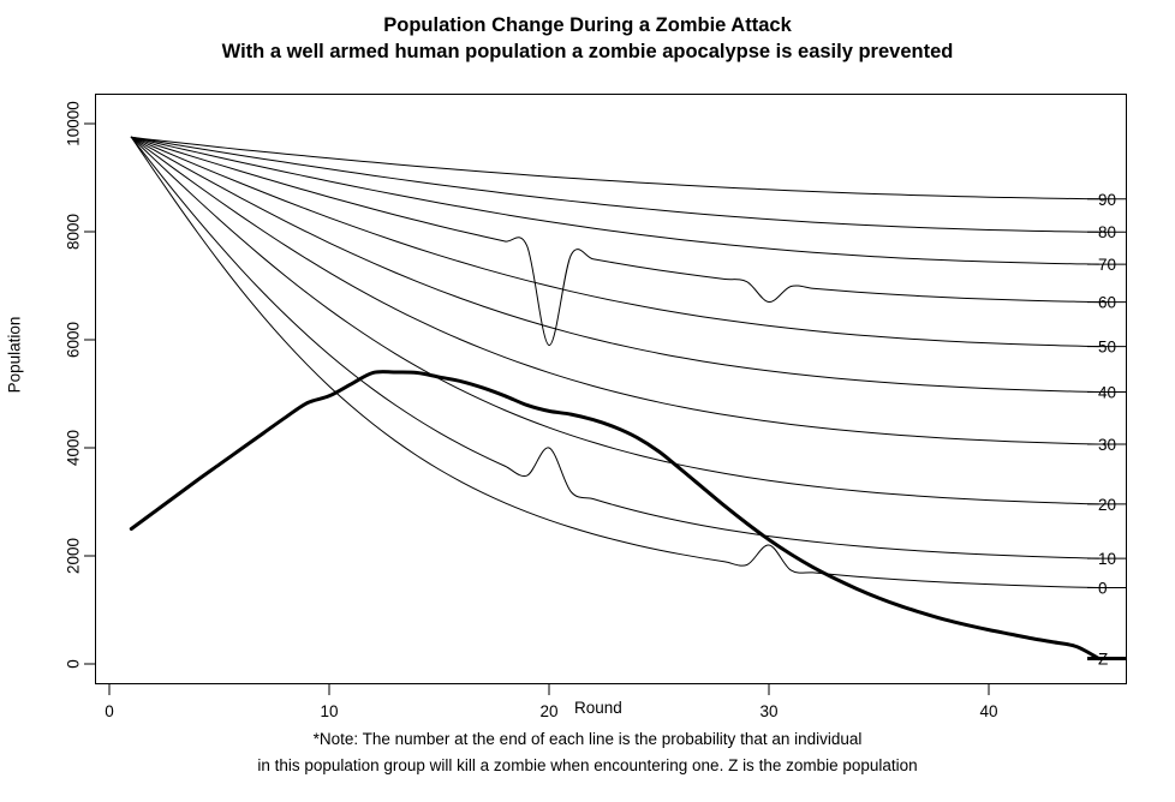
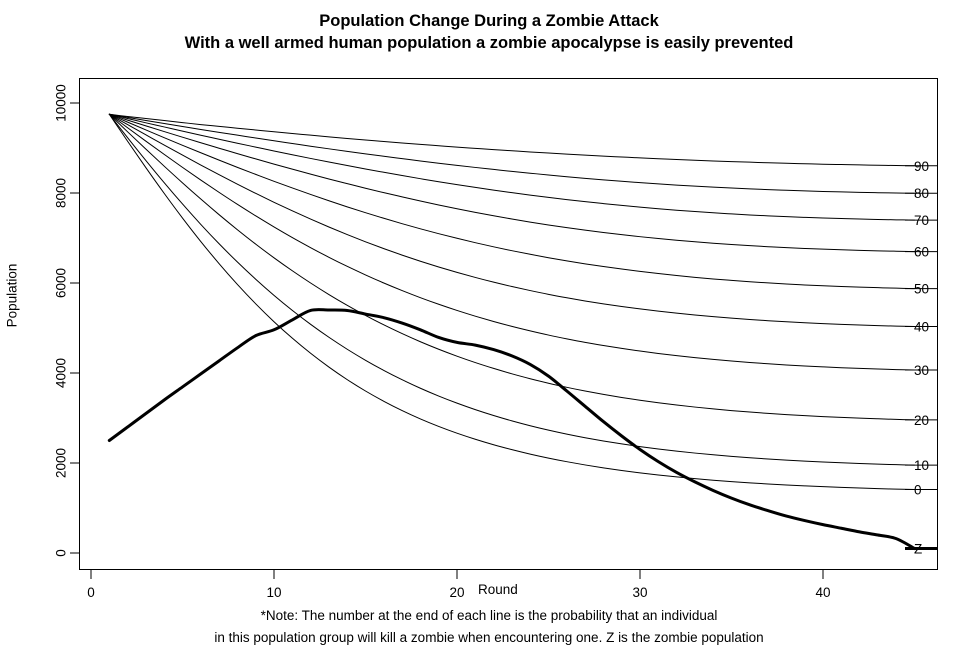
60/20: 5900 -> 7600
10/20: 4000 -> 3300
60/30: 6700 -> 7000
0/30: 2200 -> 1800
